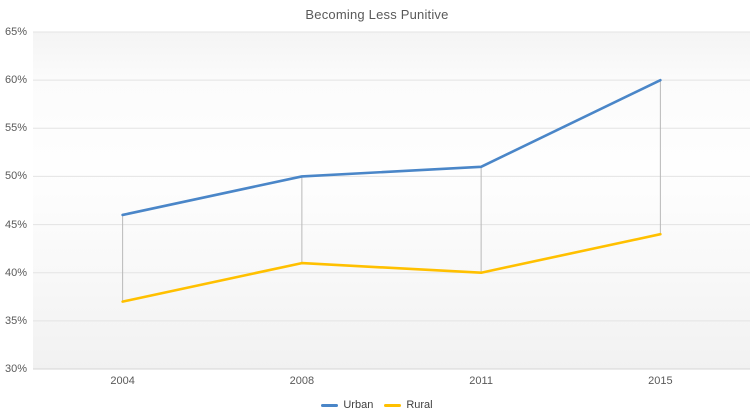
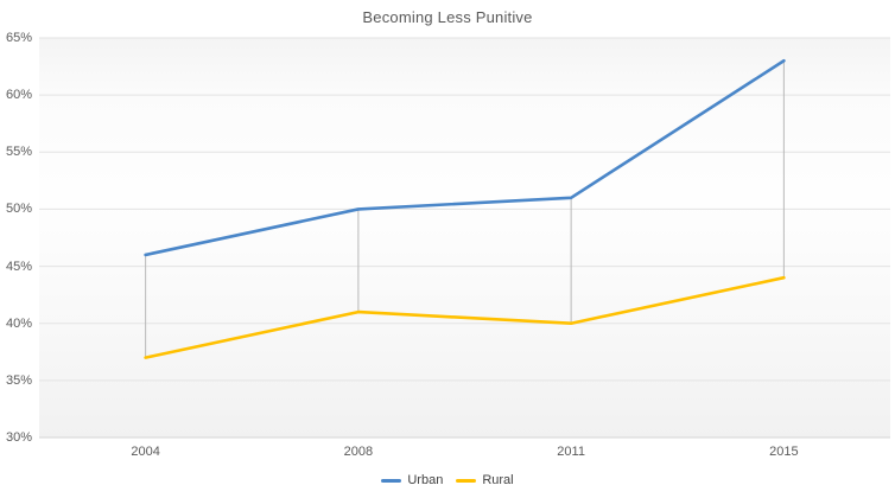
Urban/2015: 60% -> 63%
